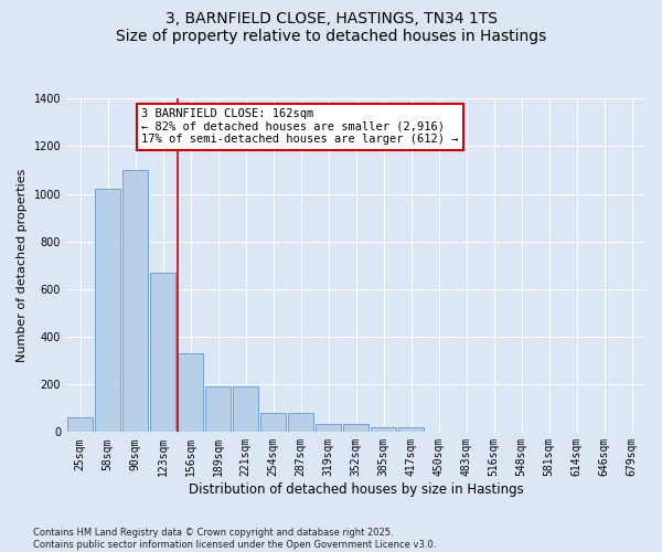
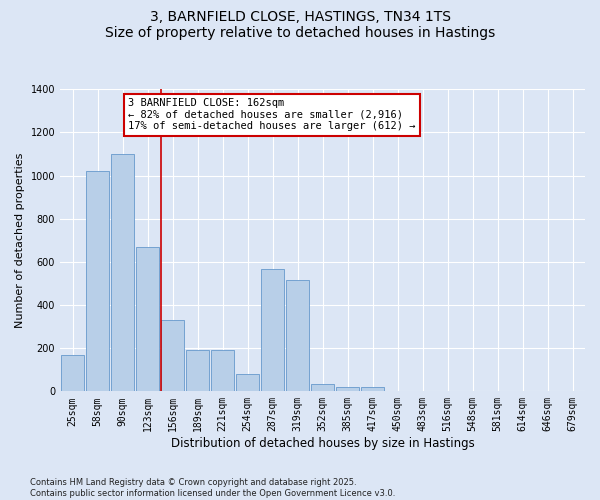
25sqm: 60 -> 170
287sqm: 80 -> 565
319sqm: 35 -> 515
